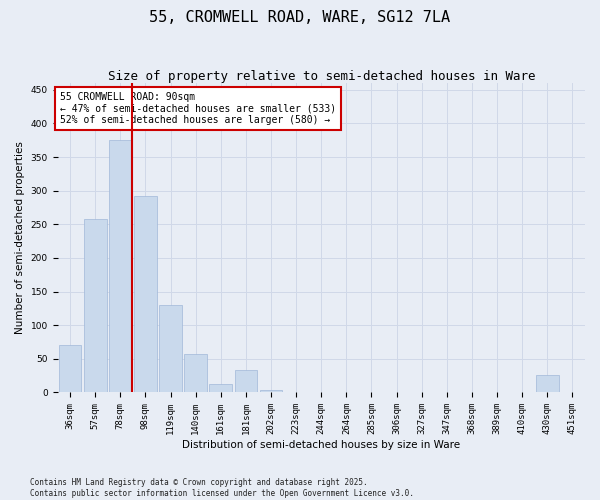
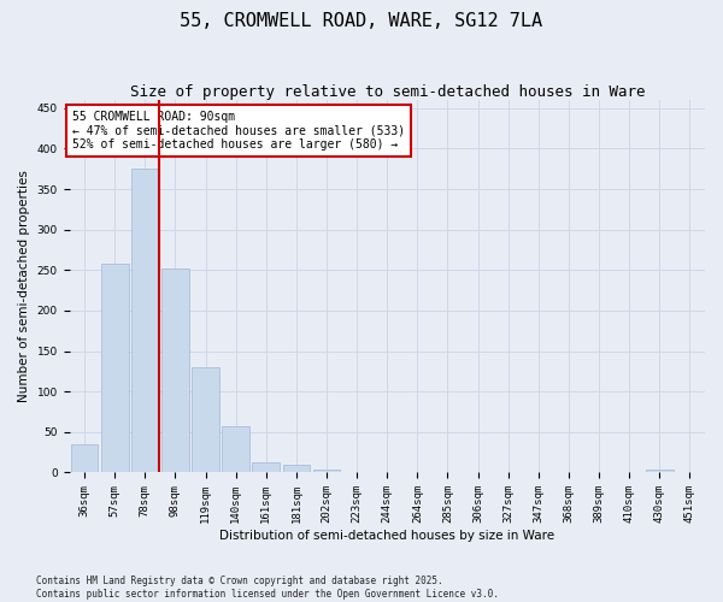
36sqm: 70 -> 35
98sqm: 292 -> 252
181sqm: 34 -> 10
430sqm: 26 -> 4
